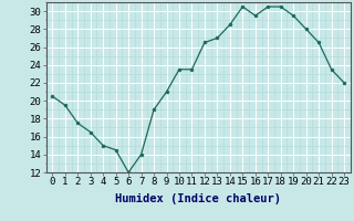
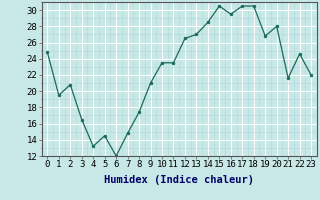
0: 20.5 -> 24.8
2: 17.5 -> 20.8
4: 15.0 -> 13.2
7: 14.0 -> 14.8
8: 19.0 -> 17.4
19: 29.5 -> 26.8
21: 26.5 -> 21.6
22: 23.5 -> 24.6
